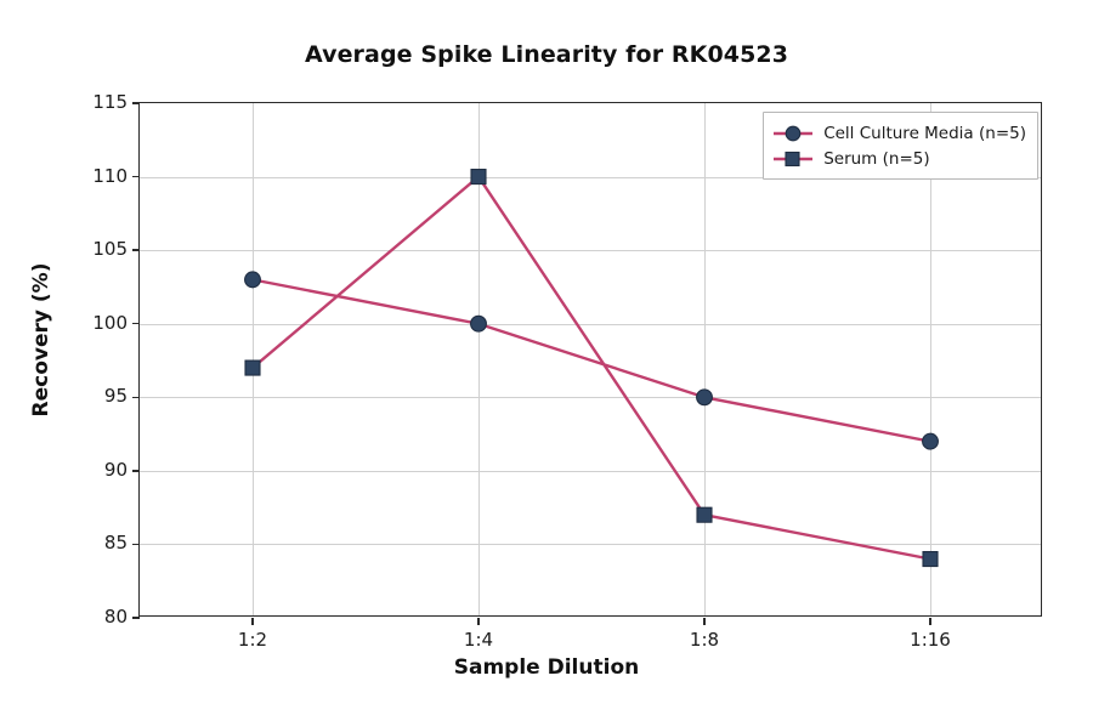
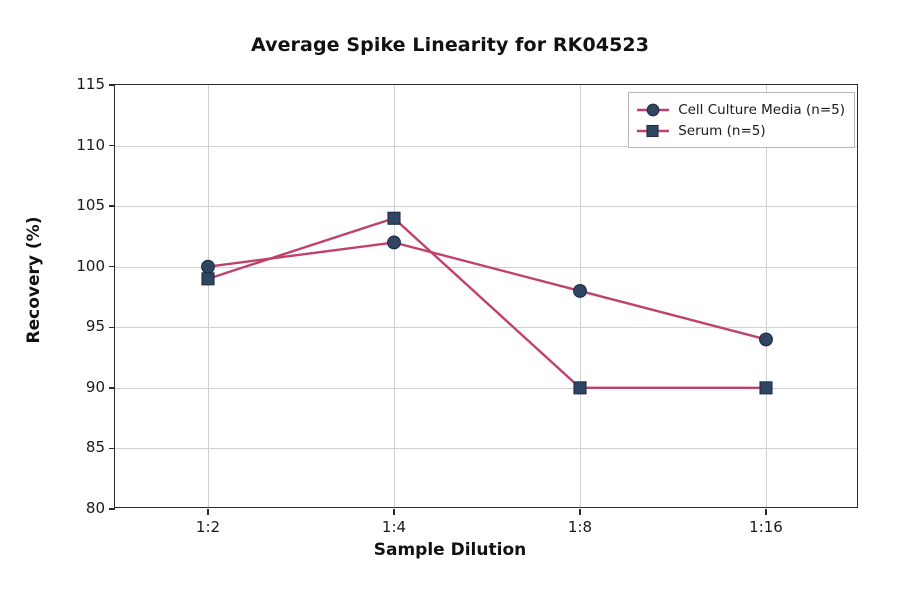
Cell Culture Media (n=5)/1:2: 103 -> 100
Serum (n=5)/1:2: 97 -> 99
Cell Culture Media (n=5)/1:4: 100 -> 102
Serum (n=5)/1:4: 110 -> 104
Cell Culture Media (n=5)/1:8: 95 -> 98
Serum (n=5)/1:8: 87 -> 90
Cell Culture Media (n=5)/1:16: 92 -> 94
Serum (n=5)/1:16: 84 -> 90
